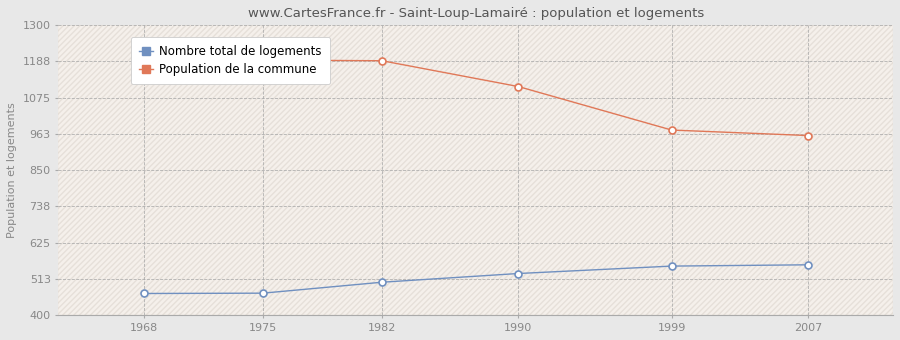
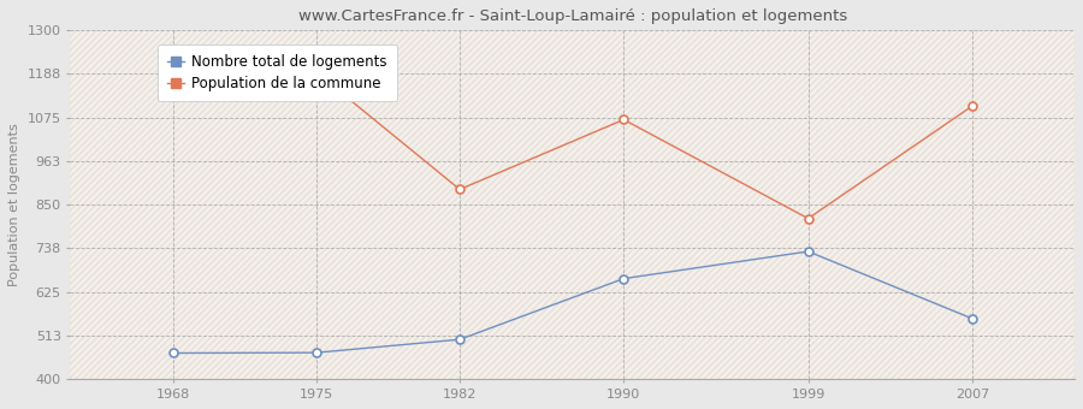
Population de la commune/1982: 1190 -> 890
Nombre total de logements/1990: 530 -> 660
Population de la commune/1990: 1110 -> 1070
Nombre total de logements/1999: 553 -> 730
Population de la commune/1999: 975 -> 815
Population de la commune/2007: 958 -> 1105
